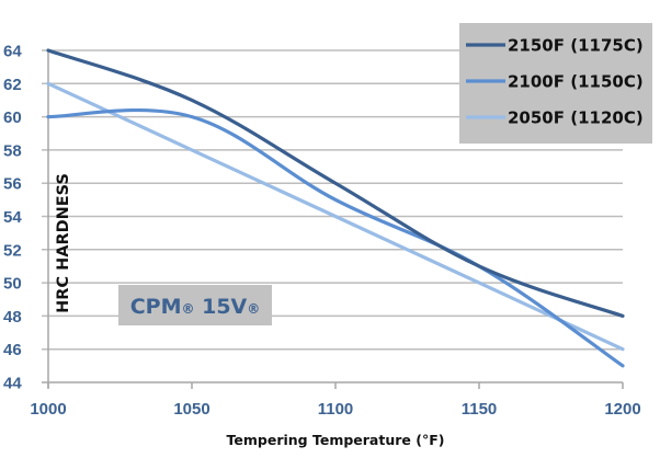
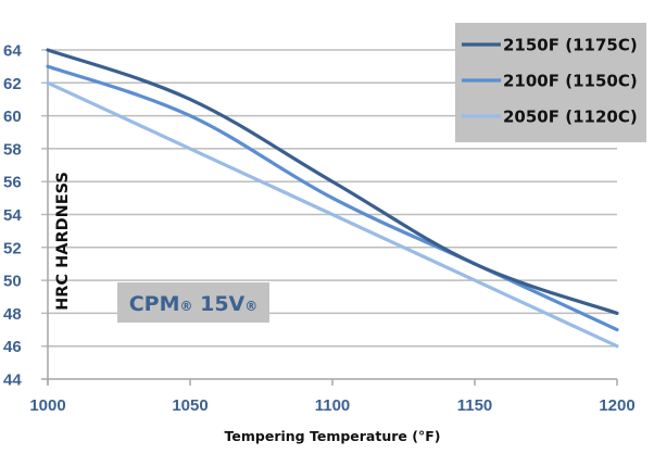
2100F (1150C)/1000: 60 -> 63
2100F (1150C)/1200: 45 -> 47
